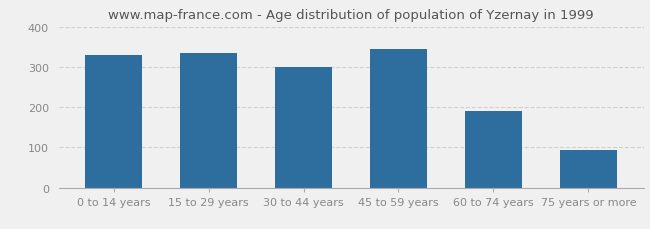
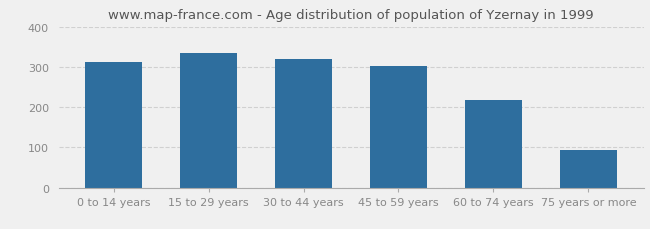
0 to 14 years: 330 -> 312
30 to 44 years: 300 -> 320
45 to 59 years: 345 -> 303
60 to 74 years: 190 -> 218
